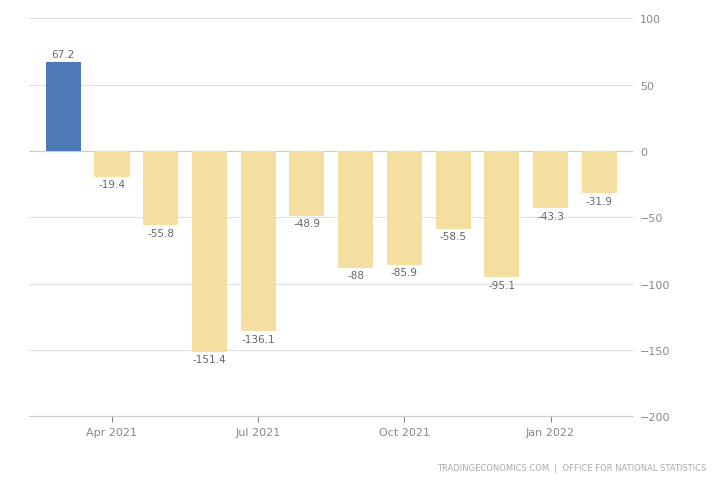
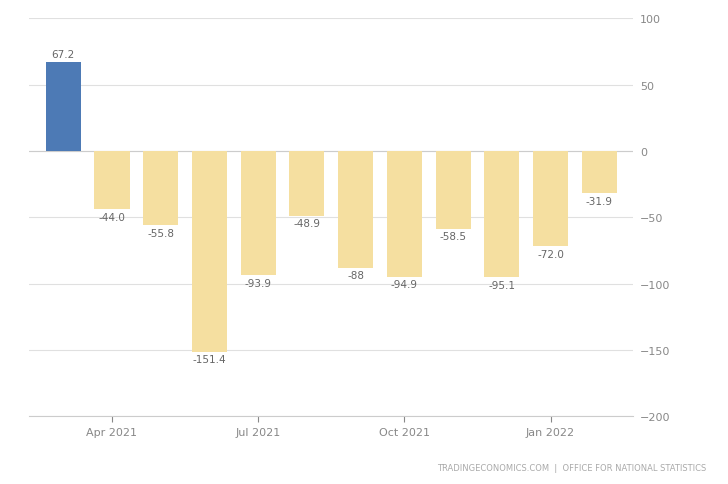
Apr 2021: -19.4 -> -44.0
Jul 2021: -136.1 -> -93.9
Oct 2021: -85.9 -> -94.9
Jan 2022: -43.3 -> -72.0
